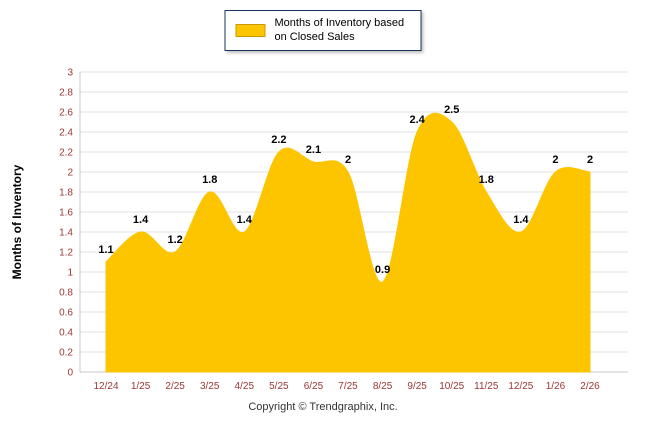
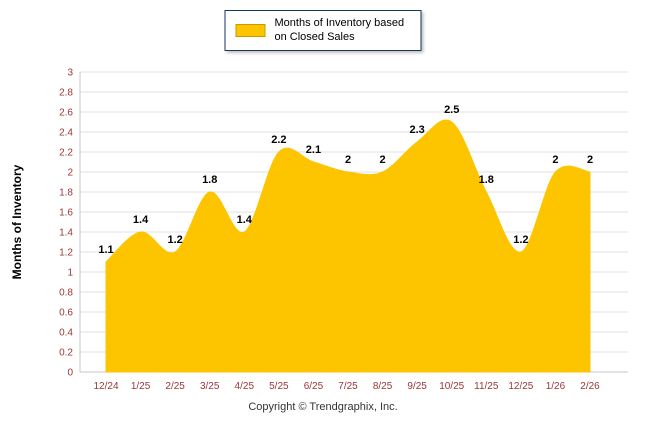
8/25: 0.9 -> 2
9/25: 2.4 -> 2.3
12/25: 1.4 -> 1.2
